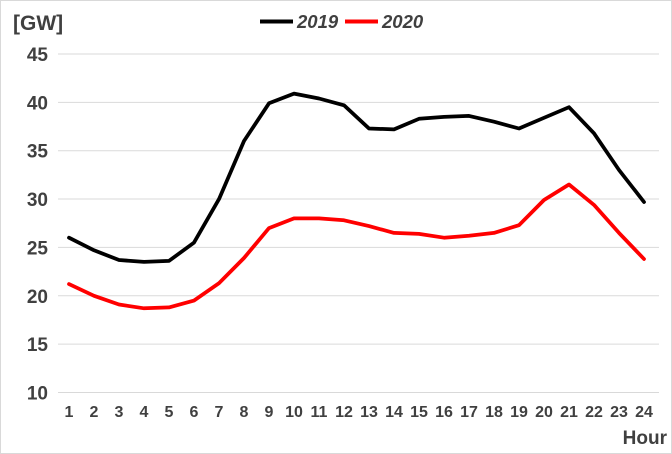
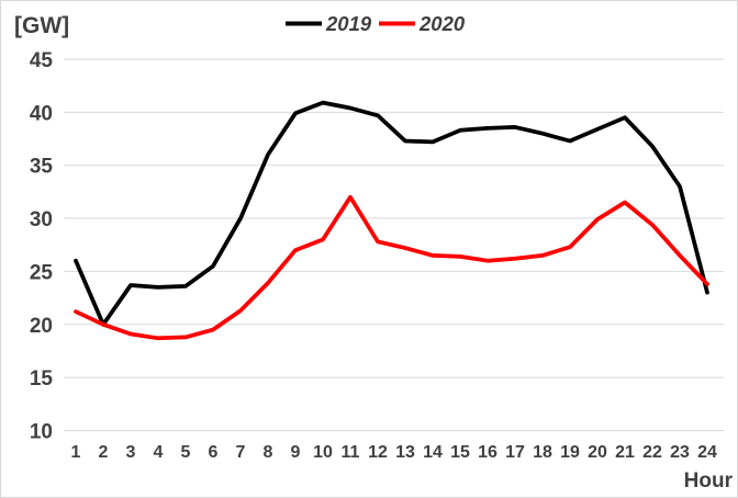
2019/2: 25 -> 20
2020/11: 28 -> 32
2019/24: 30 -> 23
